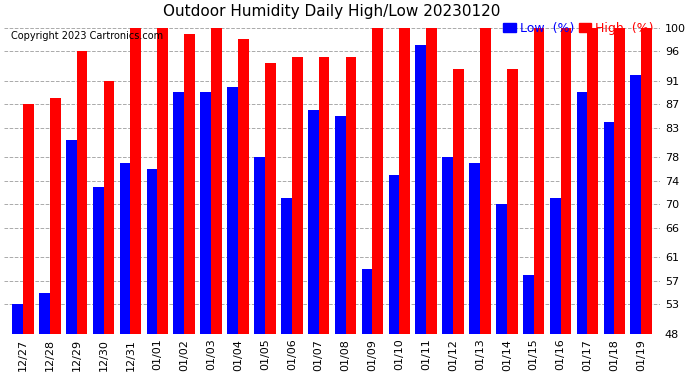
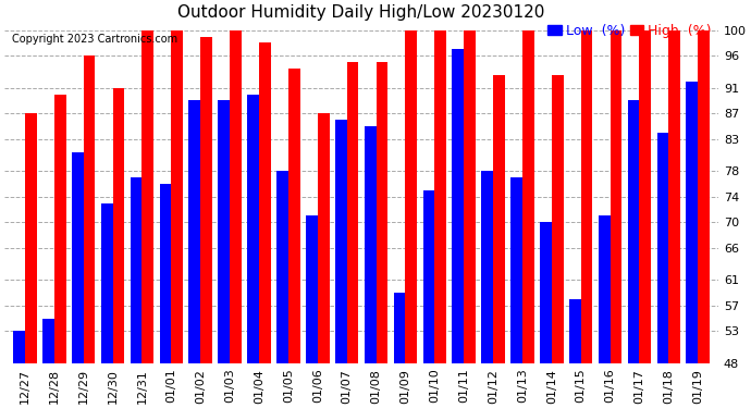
High (%)/12/28: 88 -> 90
High (%)/01/06: 95 -> 87
